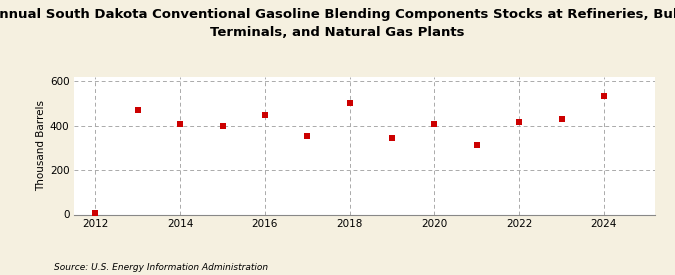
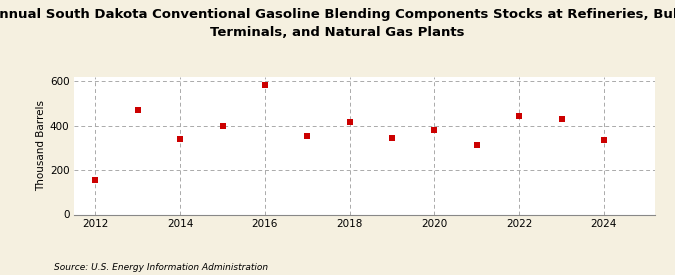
2012: 5 -> 155
2014: 410 -> 340
2016: 450 -> 585
2018: 505 -> 415
2020: 410 -> 380
2022: 415 -> 445
2024: 535 -> 335
